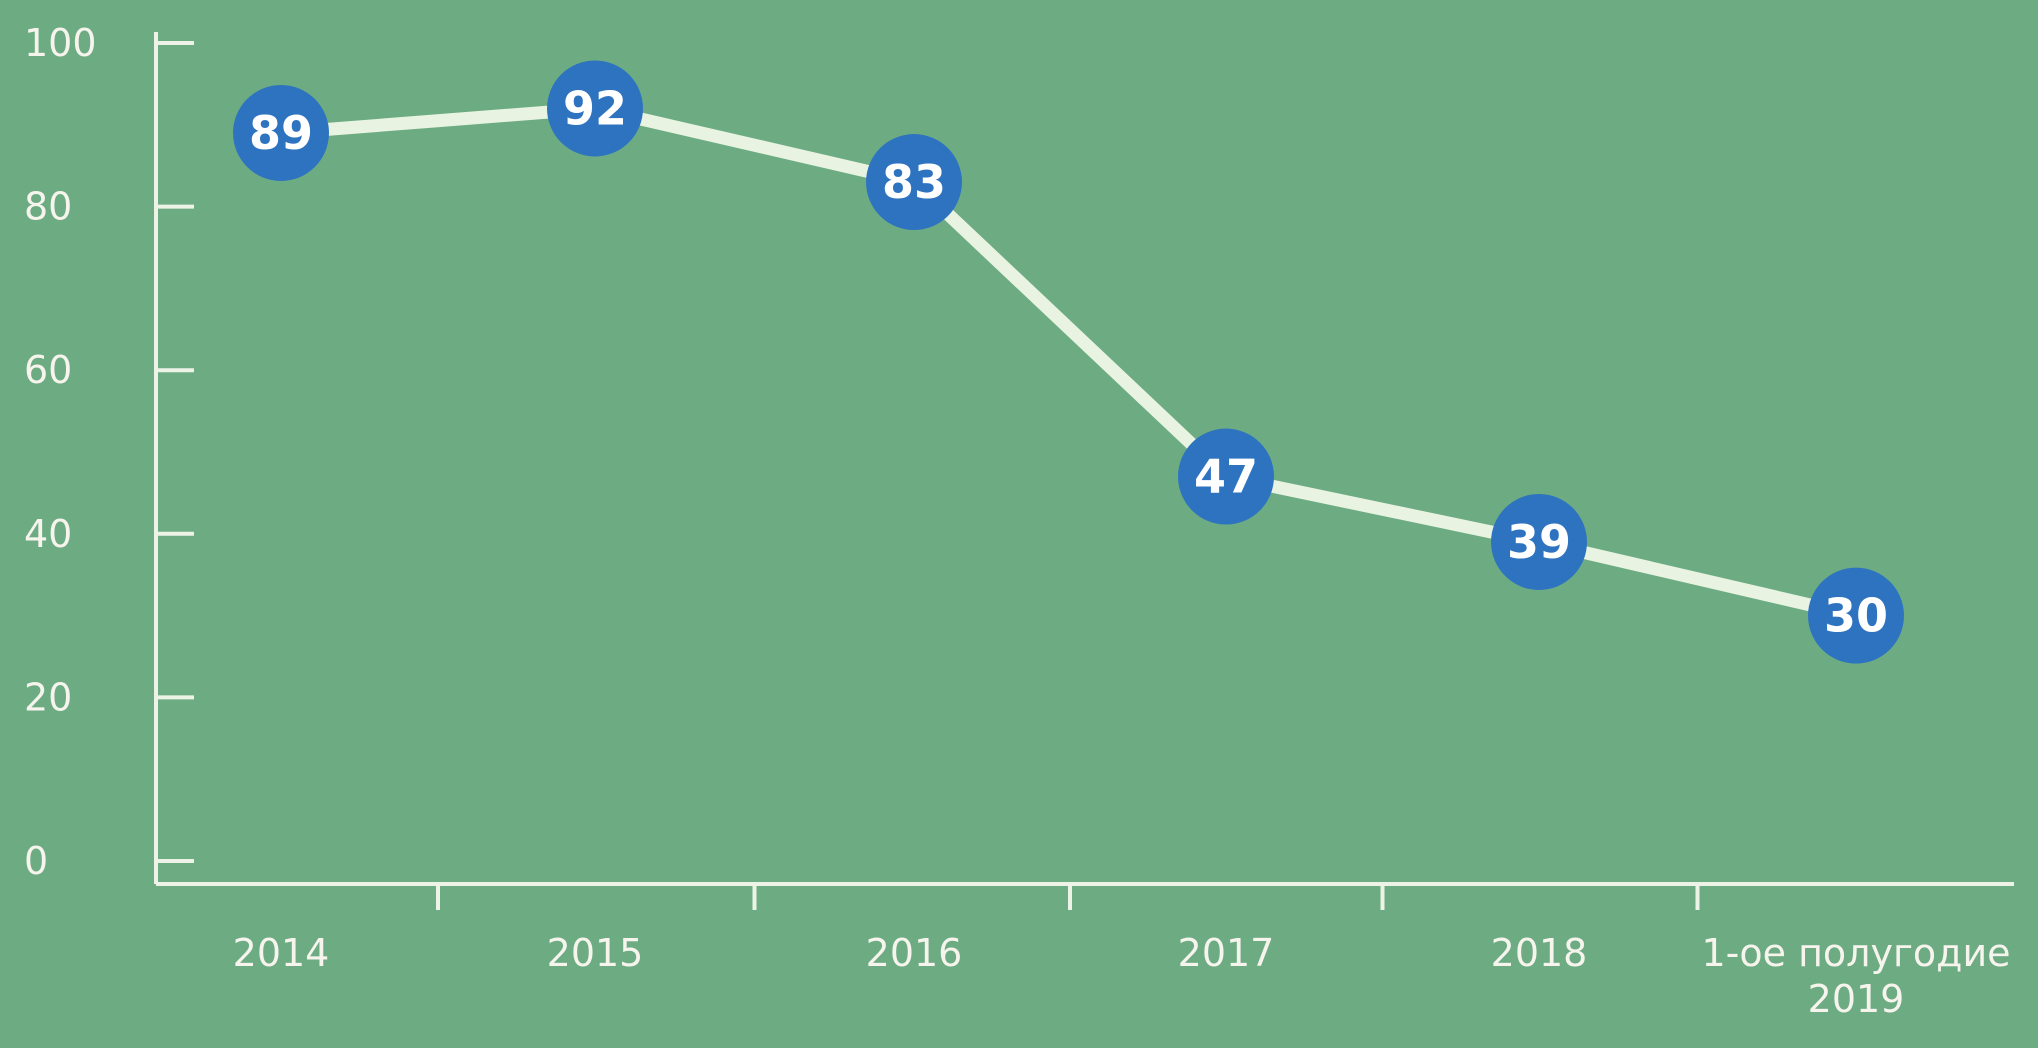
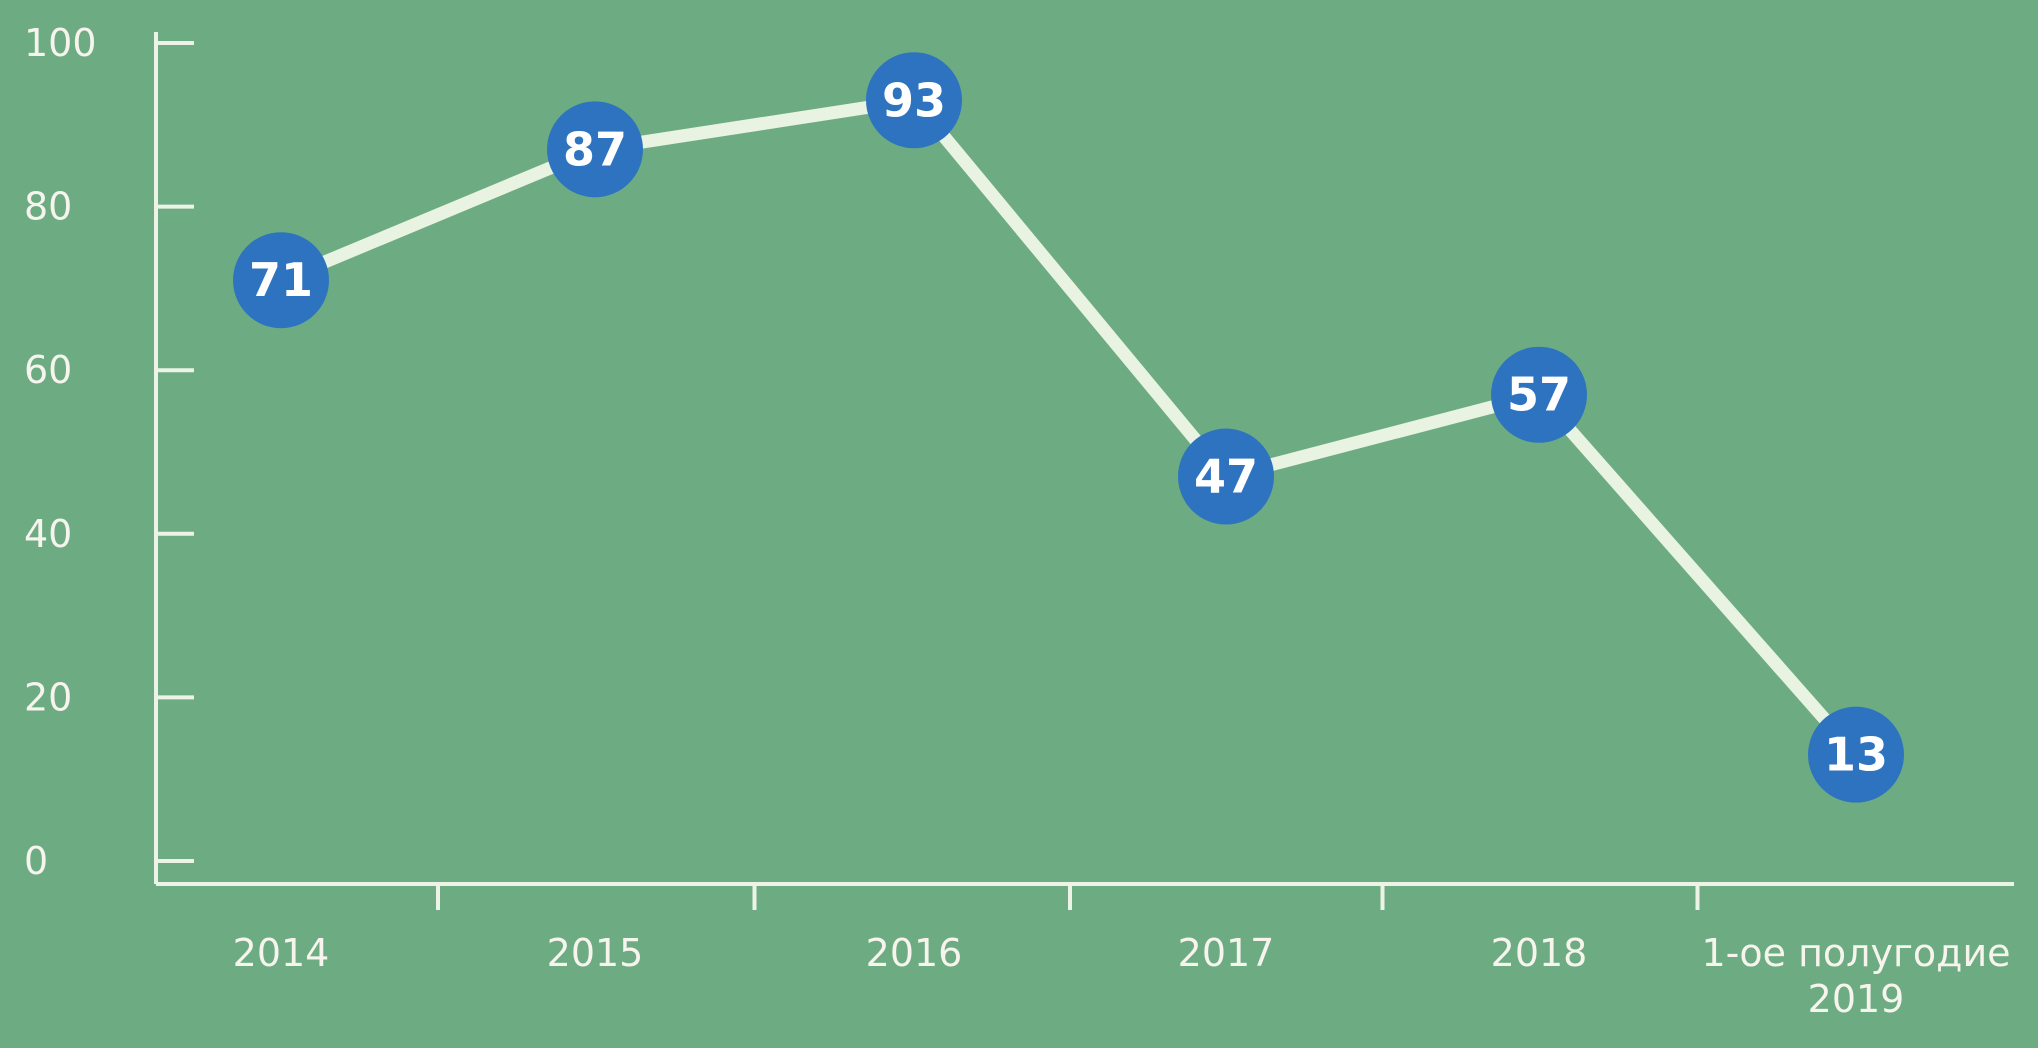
2014: 89 -> 71
2015: 92 -> 87
2016: 83 -> 93
2018: 39 -> 57
1-ое полугодие 2019: 30 -> 13
